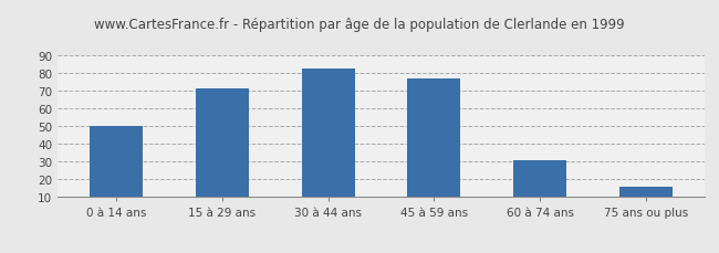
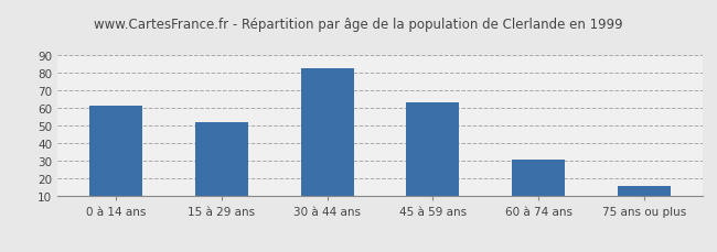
0 à 14 ans: 50 -> 61
15 à 29 ans: 71 -> 52
45 à 59 ans: 77 -> 63
